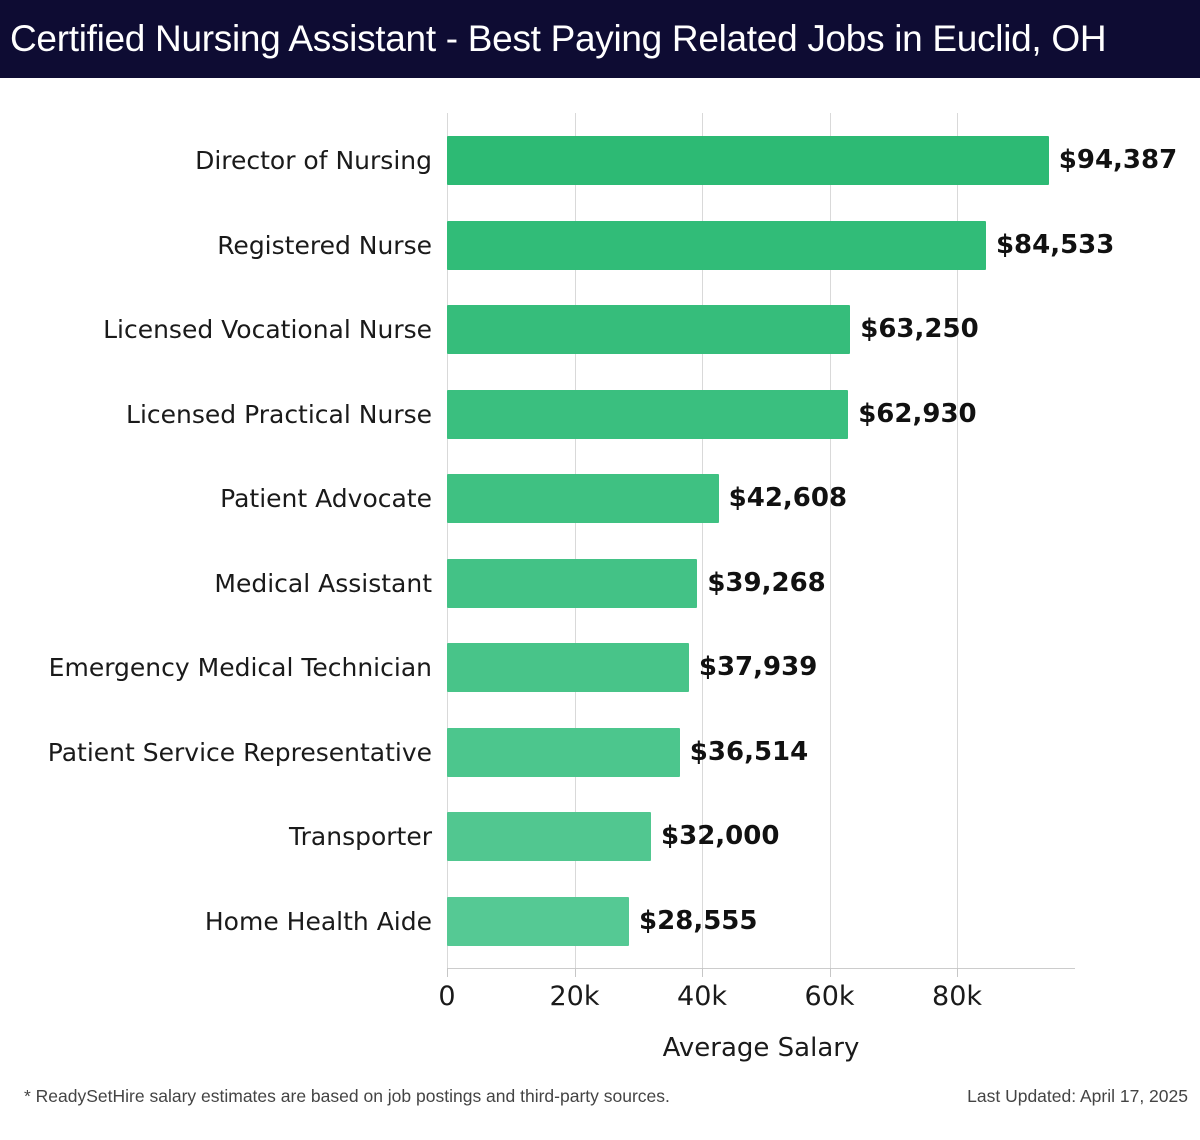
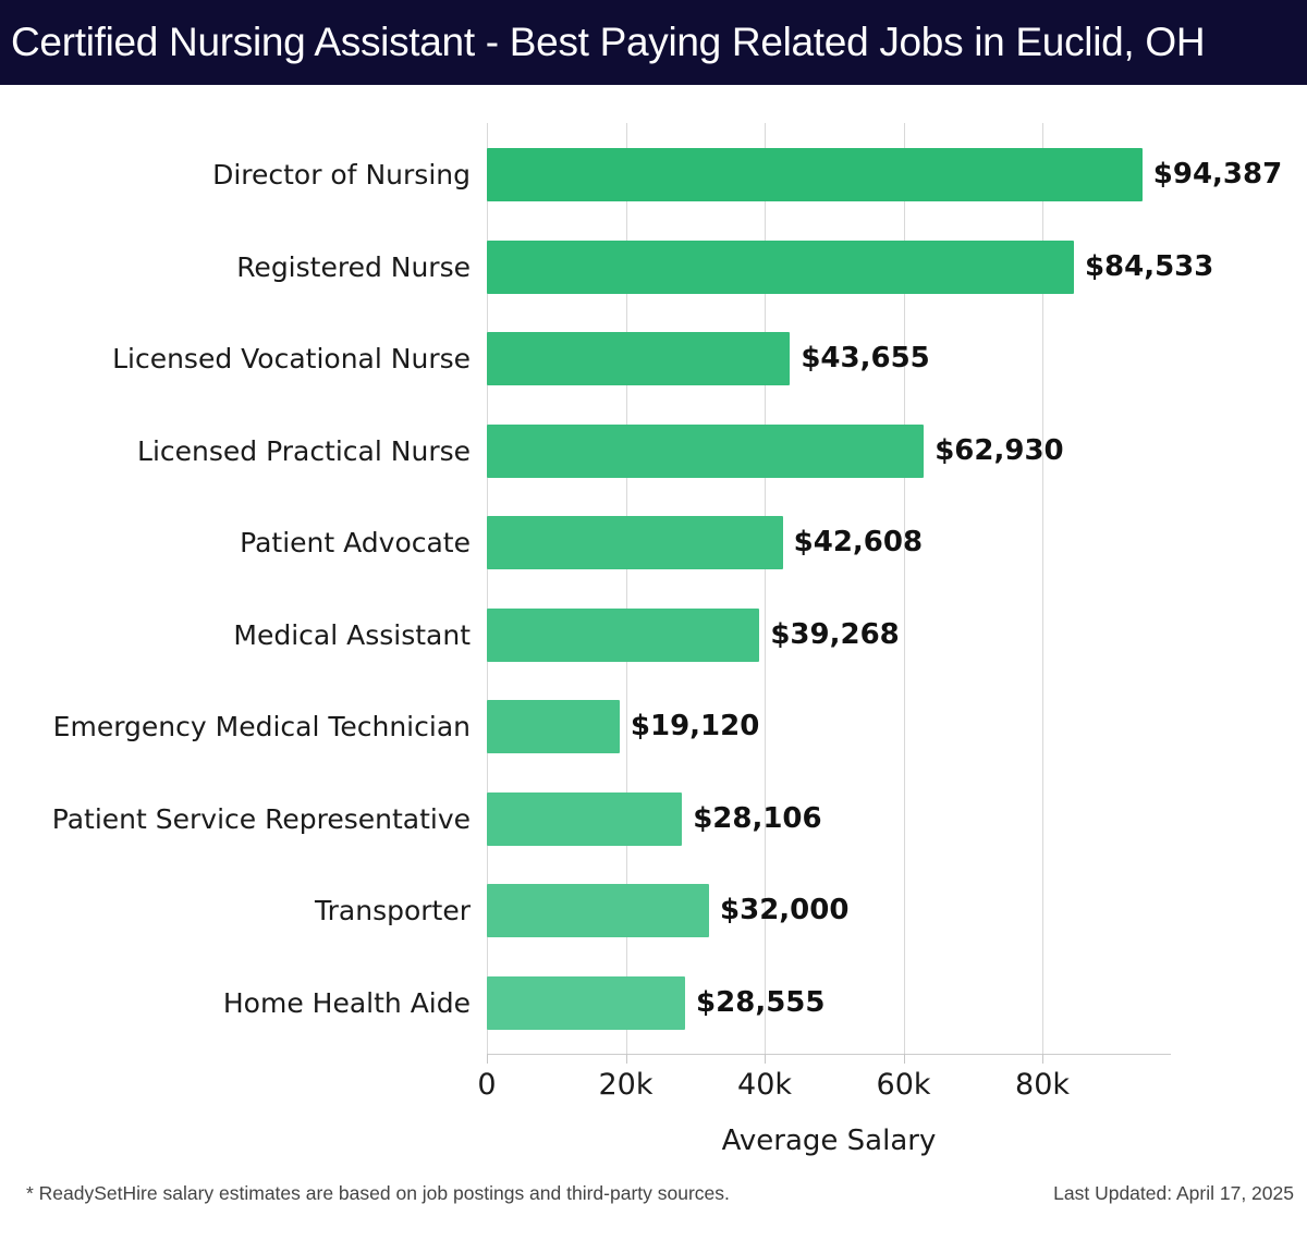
Licensed Vocational Nurse: $63,250 -> $43,655
Emergency Medical Technician: $37,939 -> $19,120
Patient Service Representative: $36,514 -> $28,106
